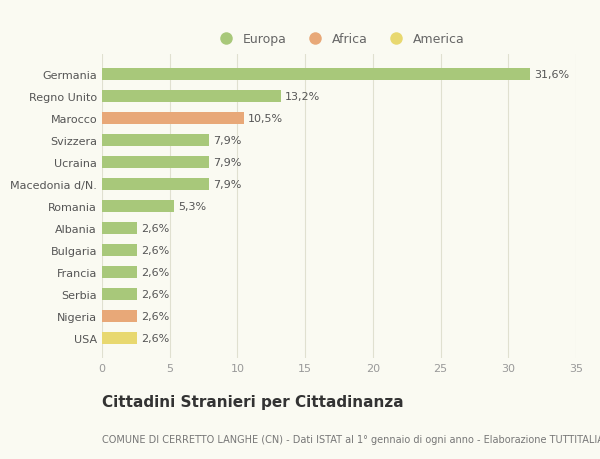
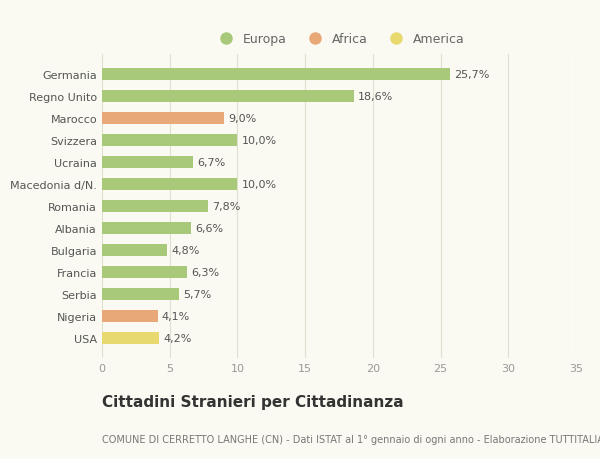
Germania: 31,6% -> 25,7%
Regno Unito: 13,2% -> 18,6%
Marocco: 10,5% -> 9,0%
Svizzera: 7,9% -> 10,0%
Ucraina: 7,9% -> 6,7%
Macedonia d/N.: 7,9% -> 10,0%
Romania: 5,3% -> 7,8%
Albania: 2,6% -> 6,6%
Bulgaria: 2,6% -> 4,8%
Francia: 2,6% -> 6,3%
Serbia: 2,6% -> 5,7%
Nigeria: 2,6% -> 4,1%
USA: 2,6% -> 4,2%
